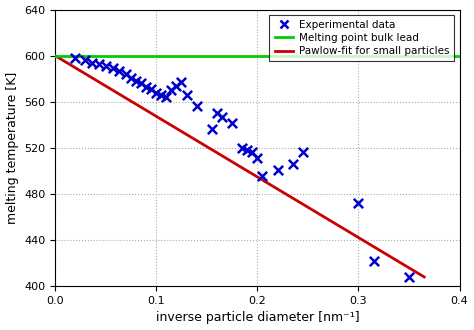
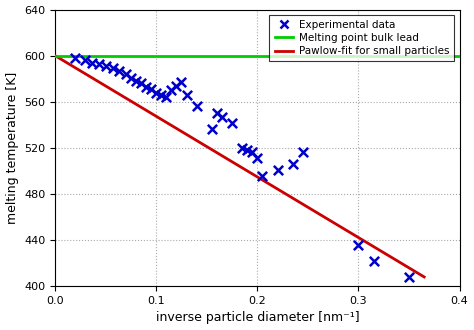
0.3: 472 -> 436
